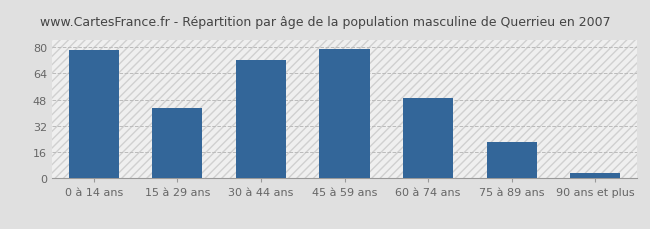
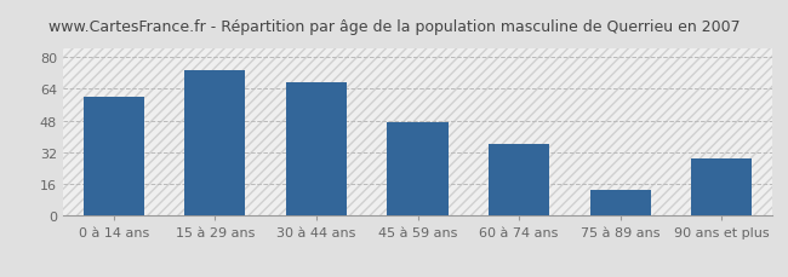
0 à 14 ans: 78 -> 60
15 à 29 ans: 43 -> 73
30 à 44 ans: 72 -> 67
45 à 59 ans: 79 -> 47
60 à 74 ans: 49 -> 36
75 à 89 ans: 22 -> 13
90 ans et plus: 3 -> 29
